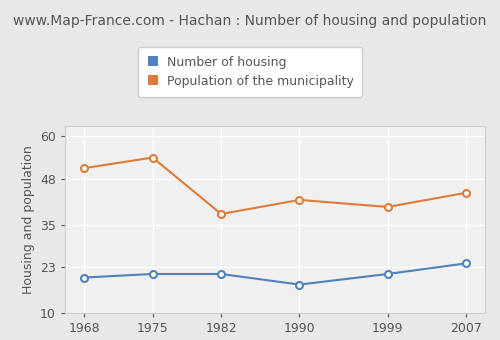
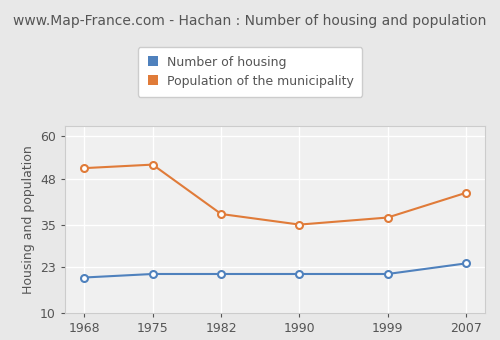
Population of the municipality/1975: 54 -> 52
Number of housing/1990: 18 -> 21
Population of the municipality/1990: 42 -> 35
Population of the municipality/1999: 40 -> 37
